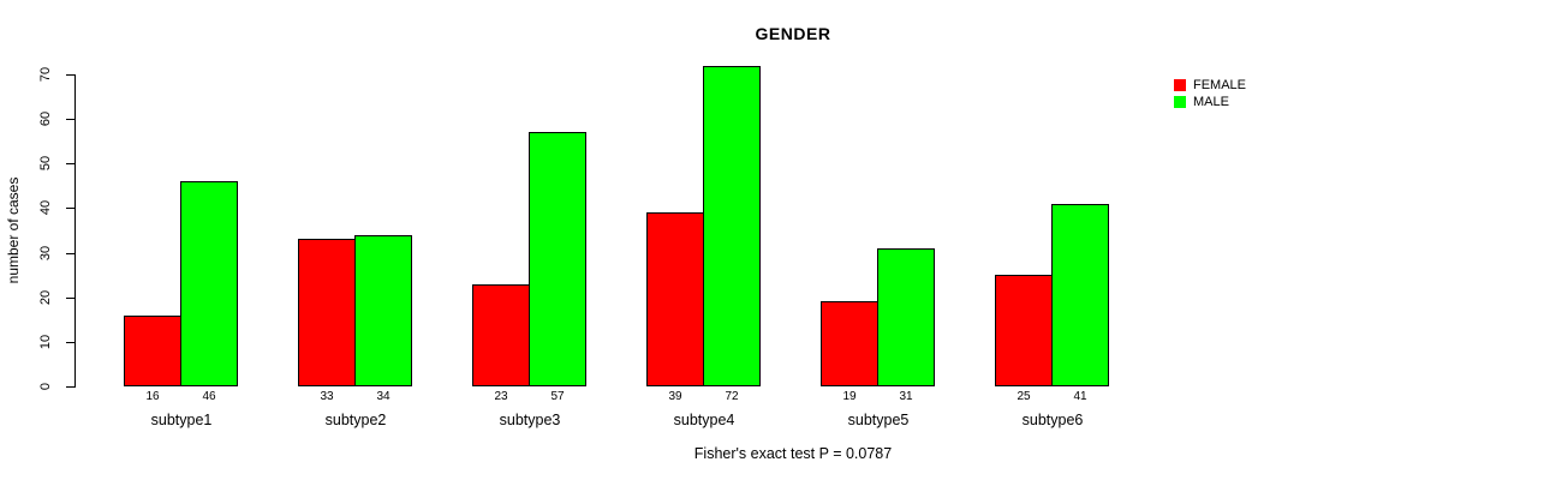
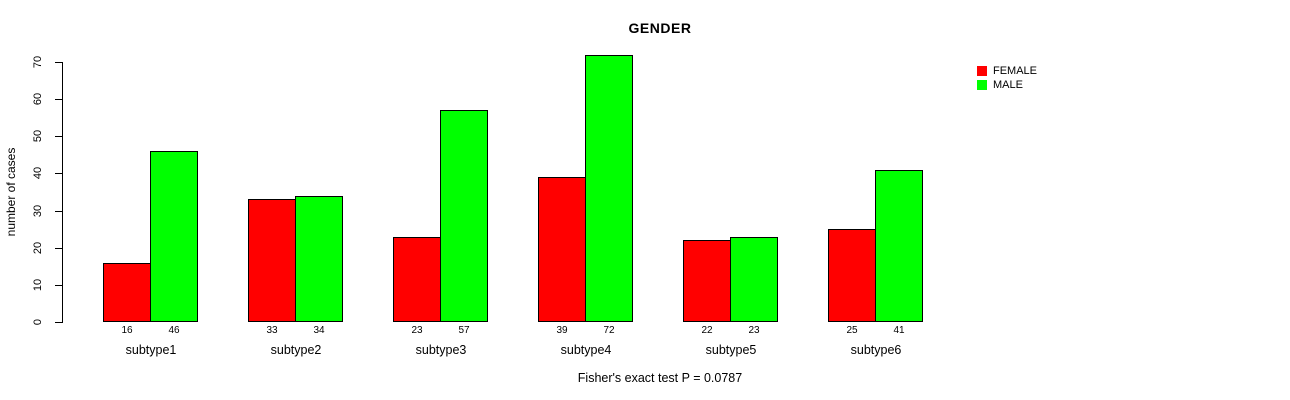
FEMALE/subtype5: 19 -> 22
MALE/subtype5: 31 -> 23
